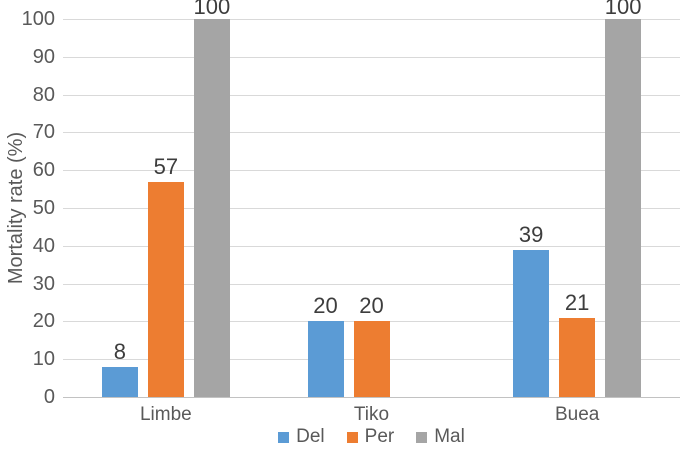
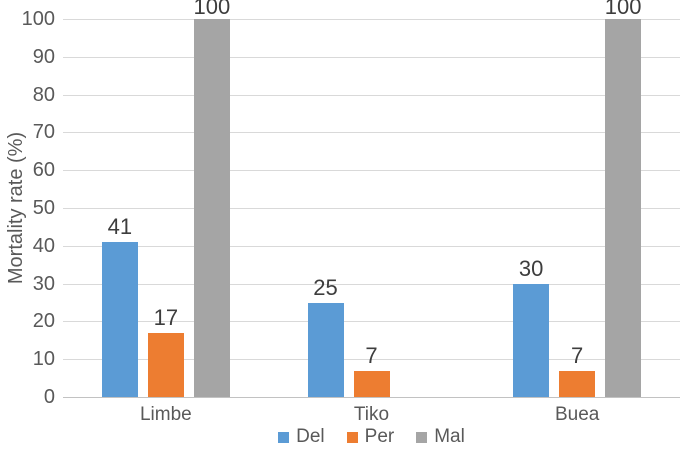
Del/Limbe: 8 -> 41
Per/Limbe: 57 -> 17
Del/Tiko: 20 -> 25
Per/Tiko: 20 -> 7
Del/Buea: 39 -> 30
Per/Buea: 21 -> 7
